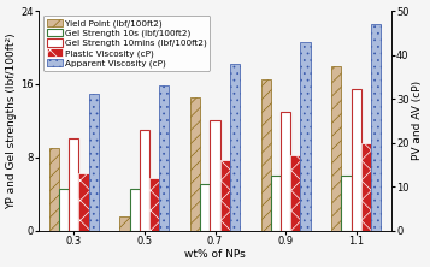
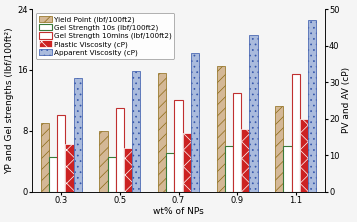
Yield Point (lbf/100ft2)/0.5: 1.5 -> 8.0
Yield Point (lbf/100ft2)/0.7: 14.5 -> 15.6
Yield Point (lbf/100ft2)/1.1: 18.0 -> 11.2
